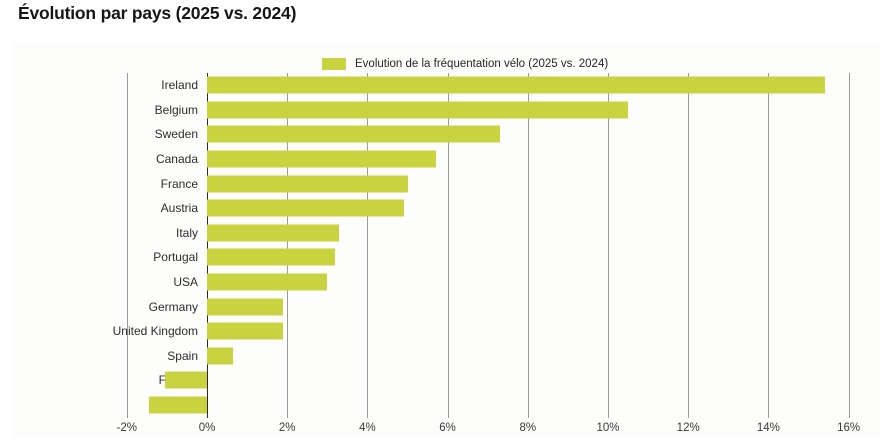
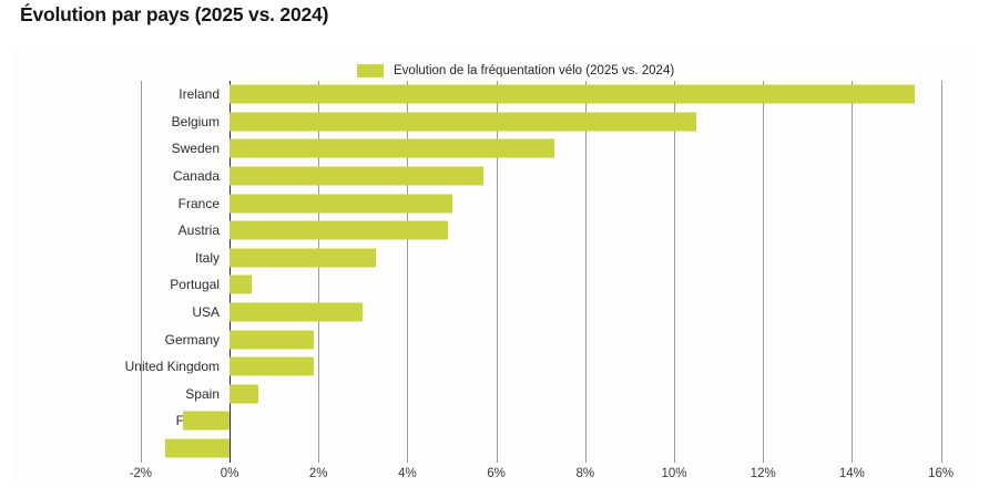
Portugal: 3.2% -> 0.5%
